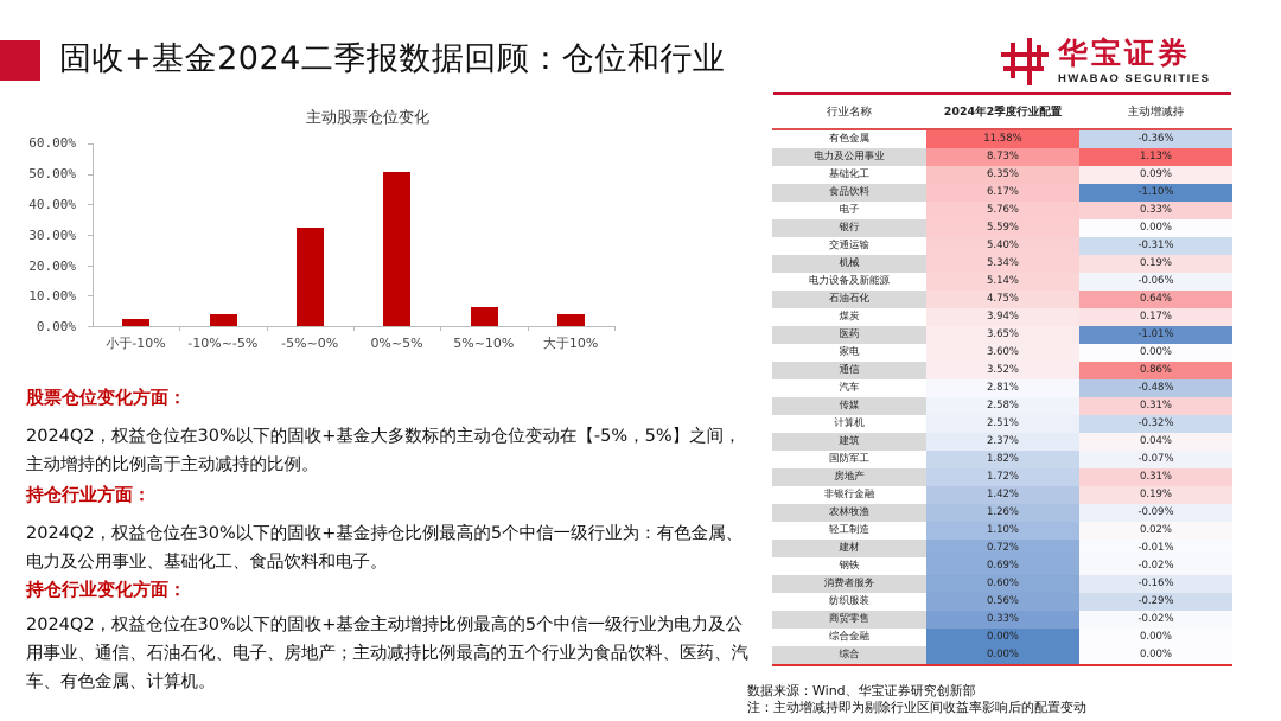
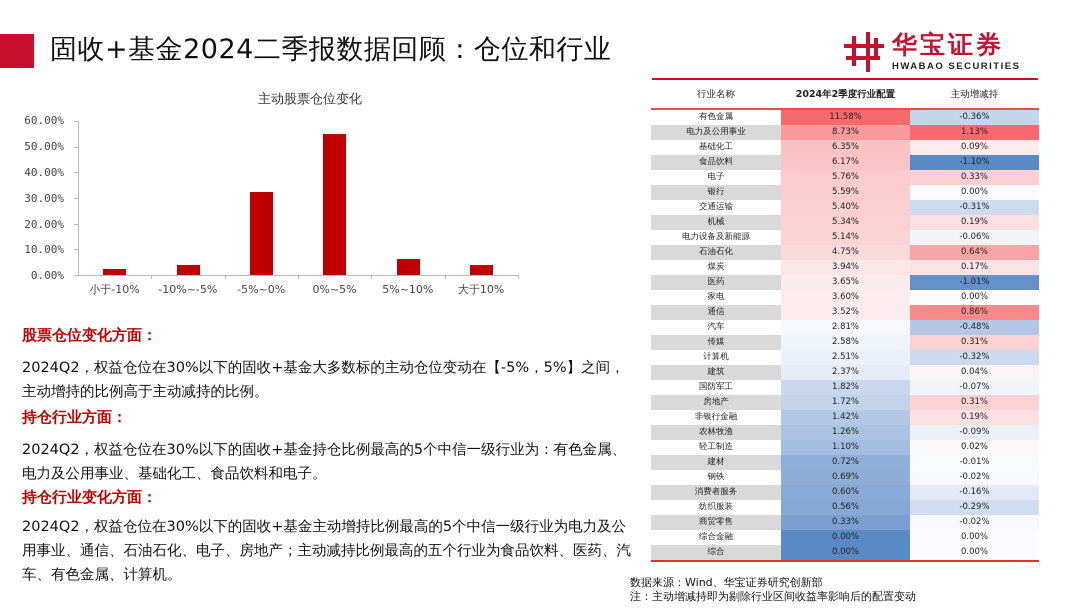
0%~5%: 50% -> 55%
